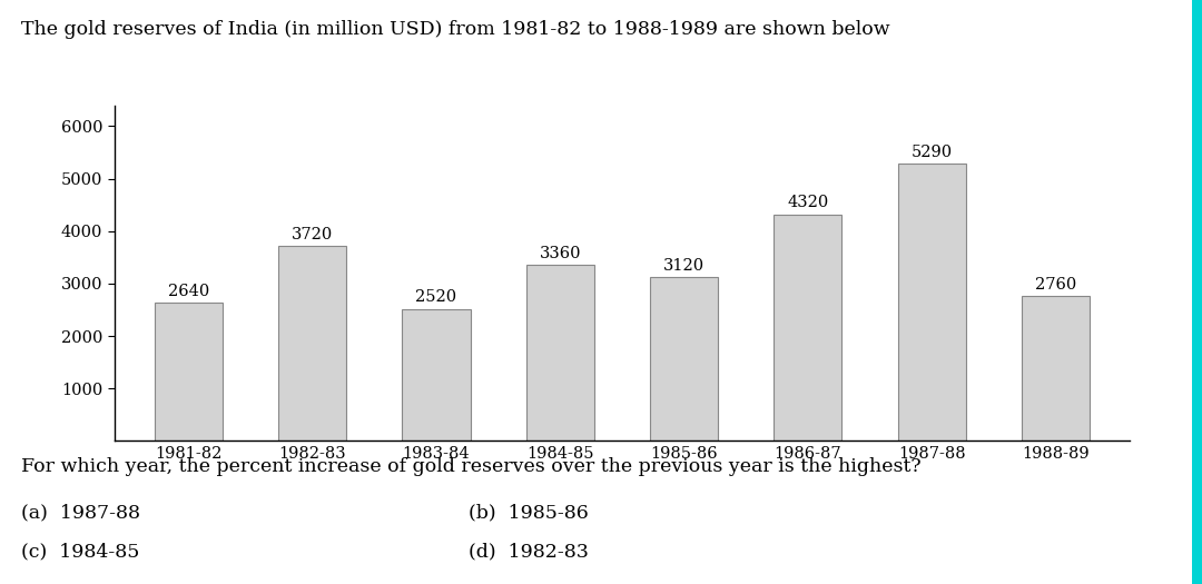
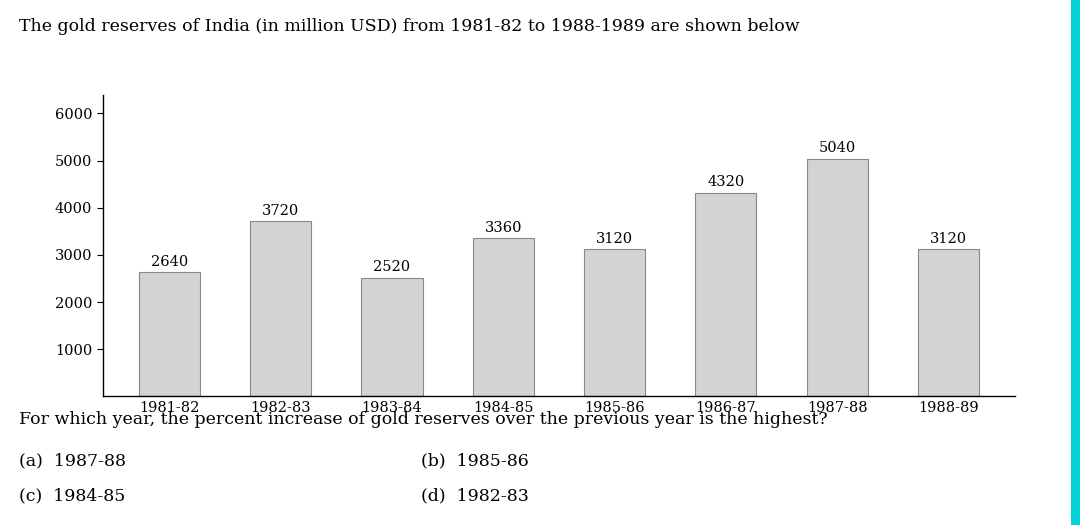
1987-88: 5290 -> 5040
1988-89: 2760 -> 3120
